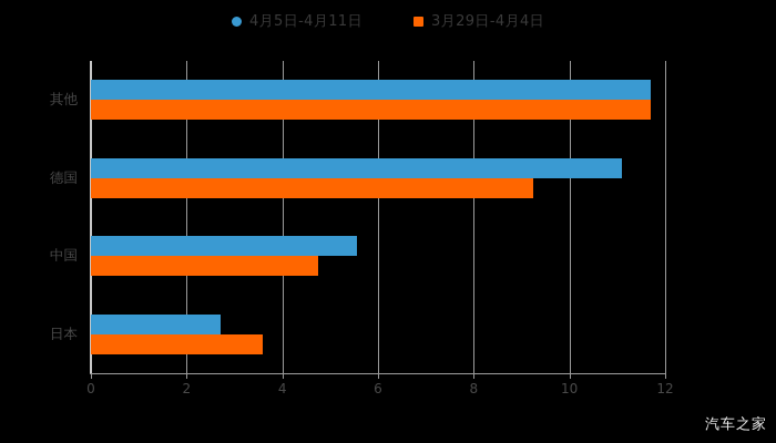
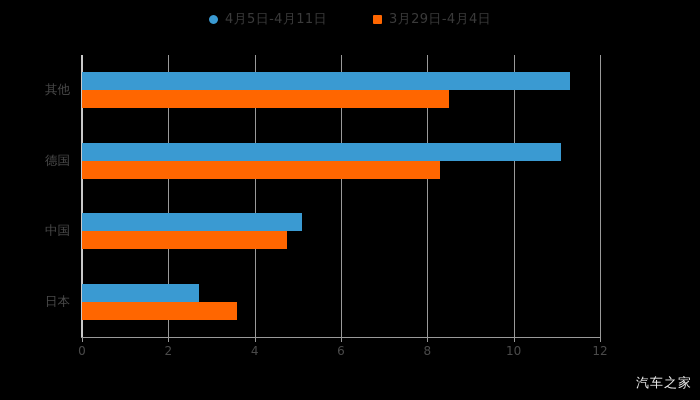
4月5日-4月11日/其他: 11.7 -> 11.3
3月29日-4月4日/其他: 11.7 -> 8.5
3月29日-4月4日/德国: 9.2 -> 8.3
4月5日-4月11日/中国: 5.5 -> 5.1
